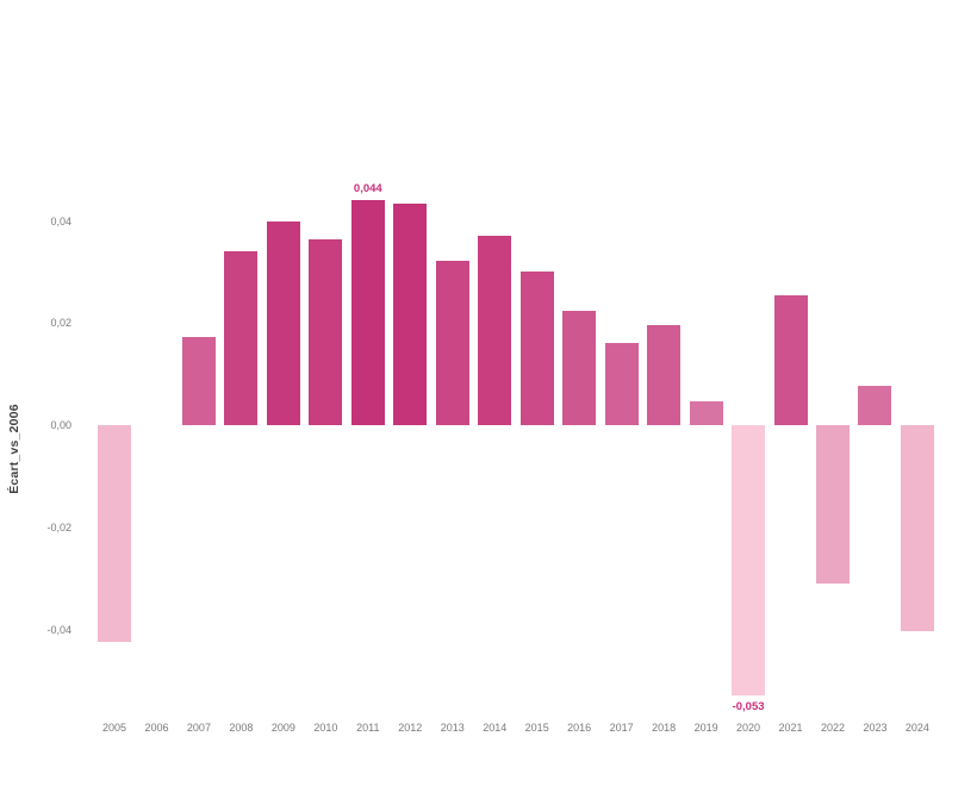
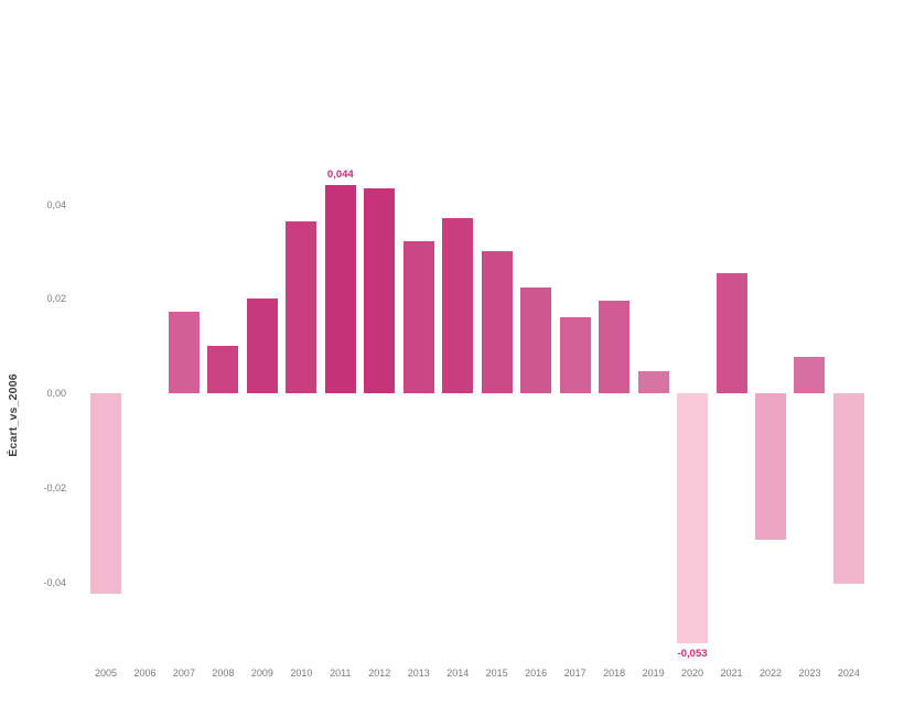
2008: 0,03 -> 0,01
2009: 0,04 -> 0,02
